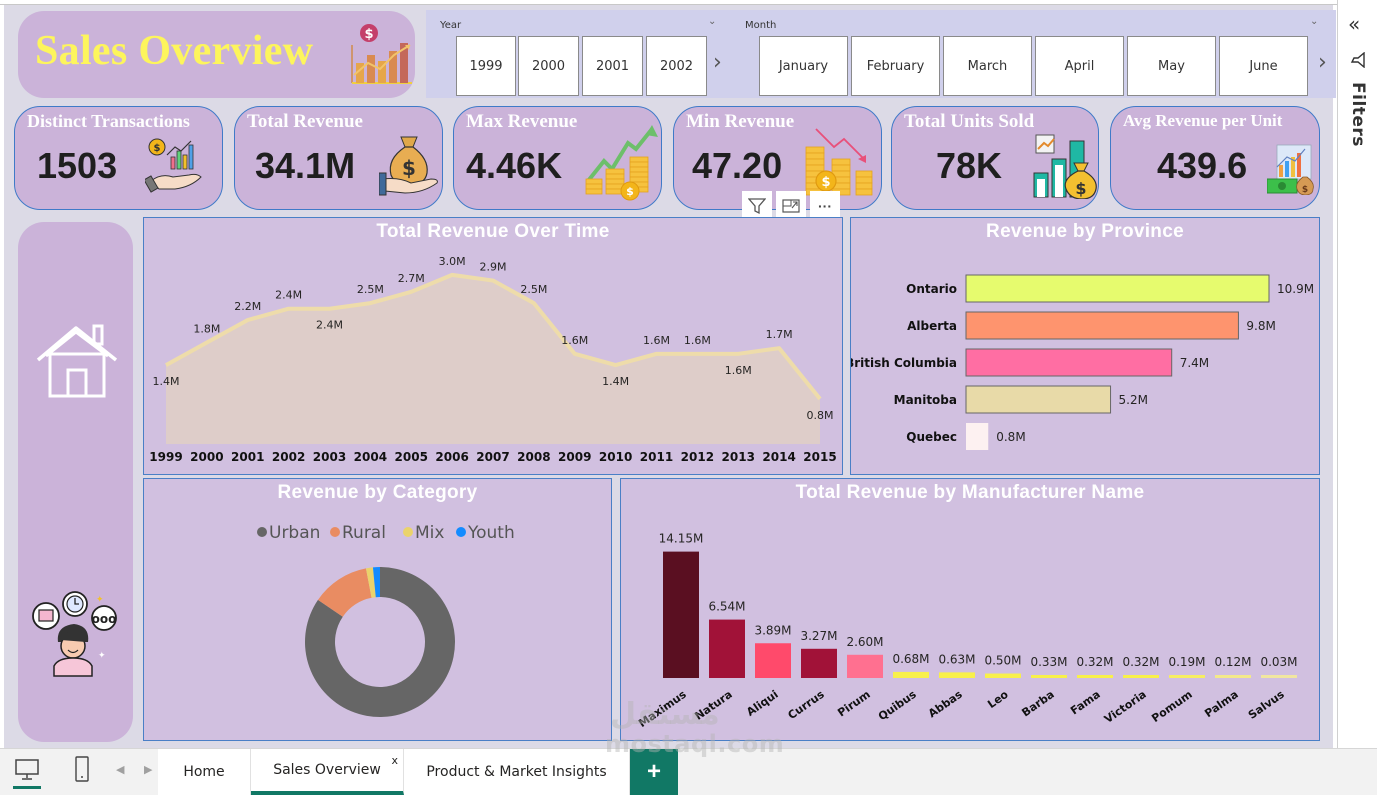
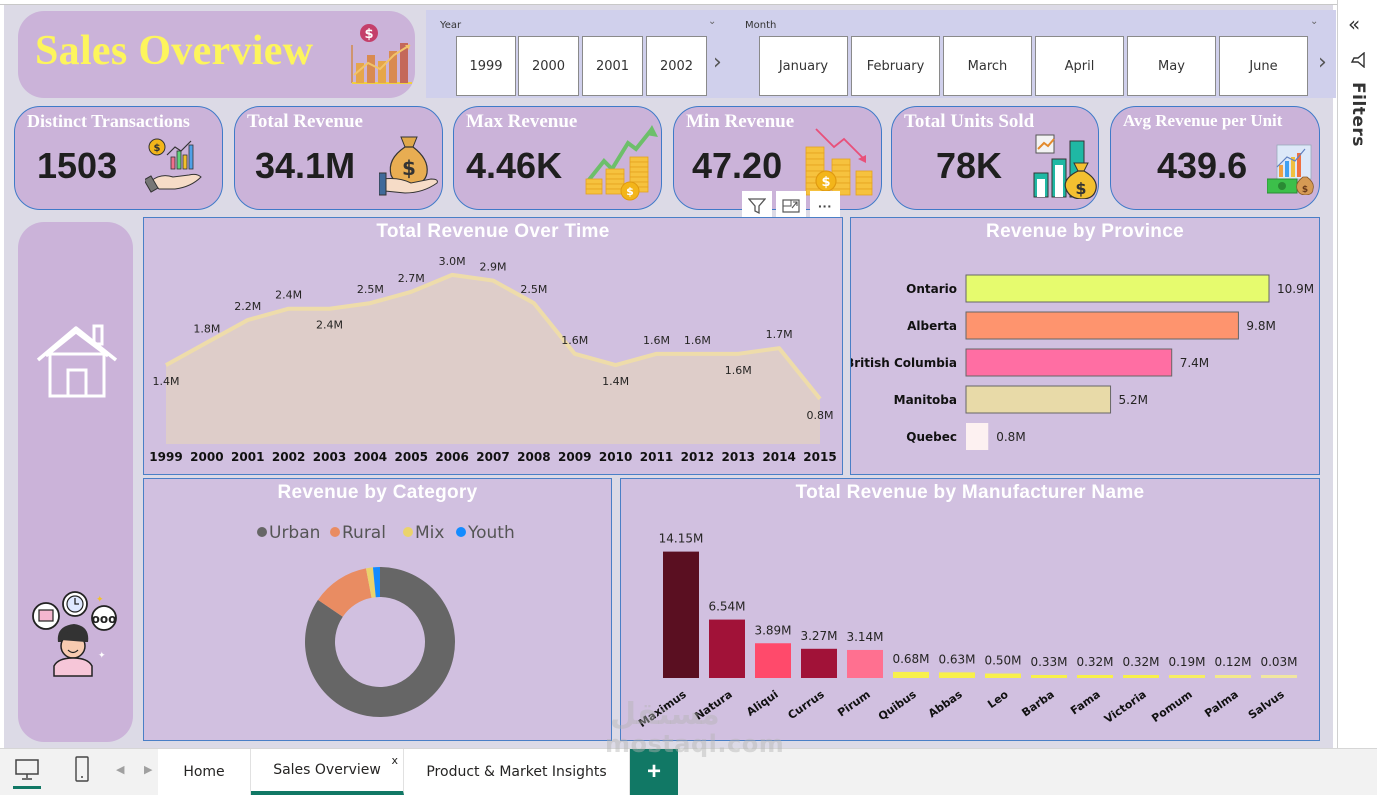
Total Revenue by Manufacturer Name/Pirum: 2.60M -> 3.14M
